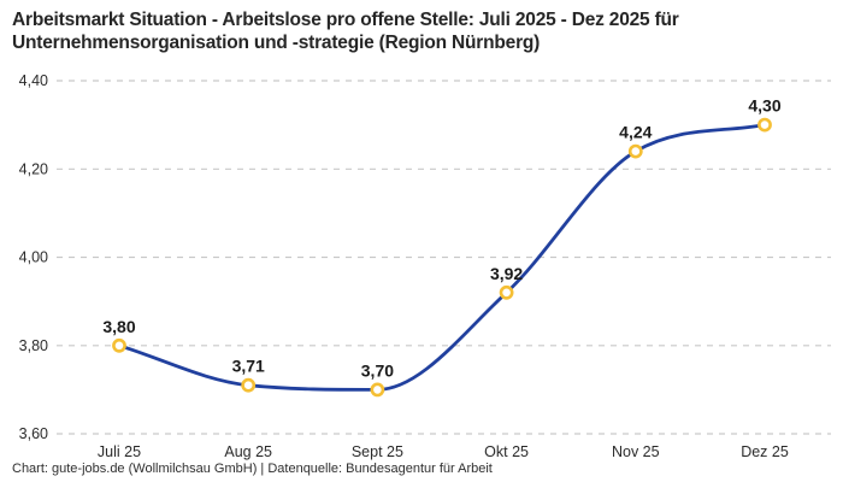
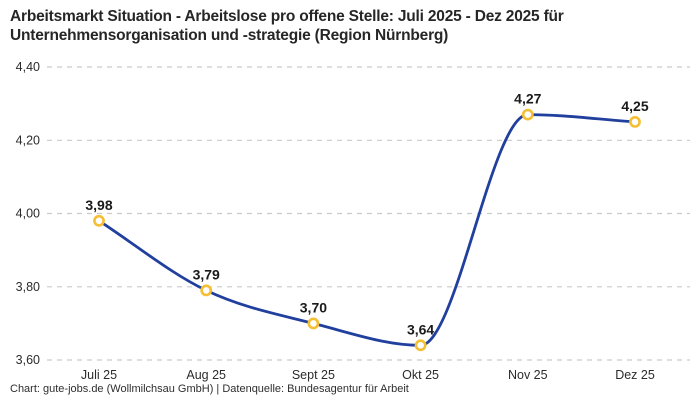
Juli 25: 3,80 -> 3,98
Aug 25: 3,71 -> 3,79
Okt 25: 3,92 -> 3,64
Nov 25: 4,24 -> 4,27
Dez 25: 4,30 -> 4,25
